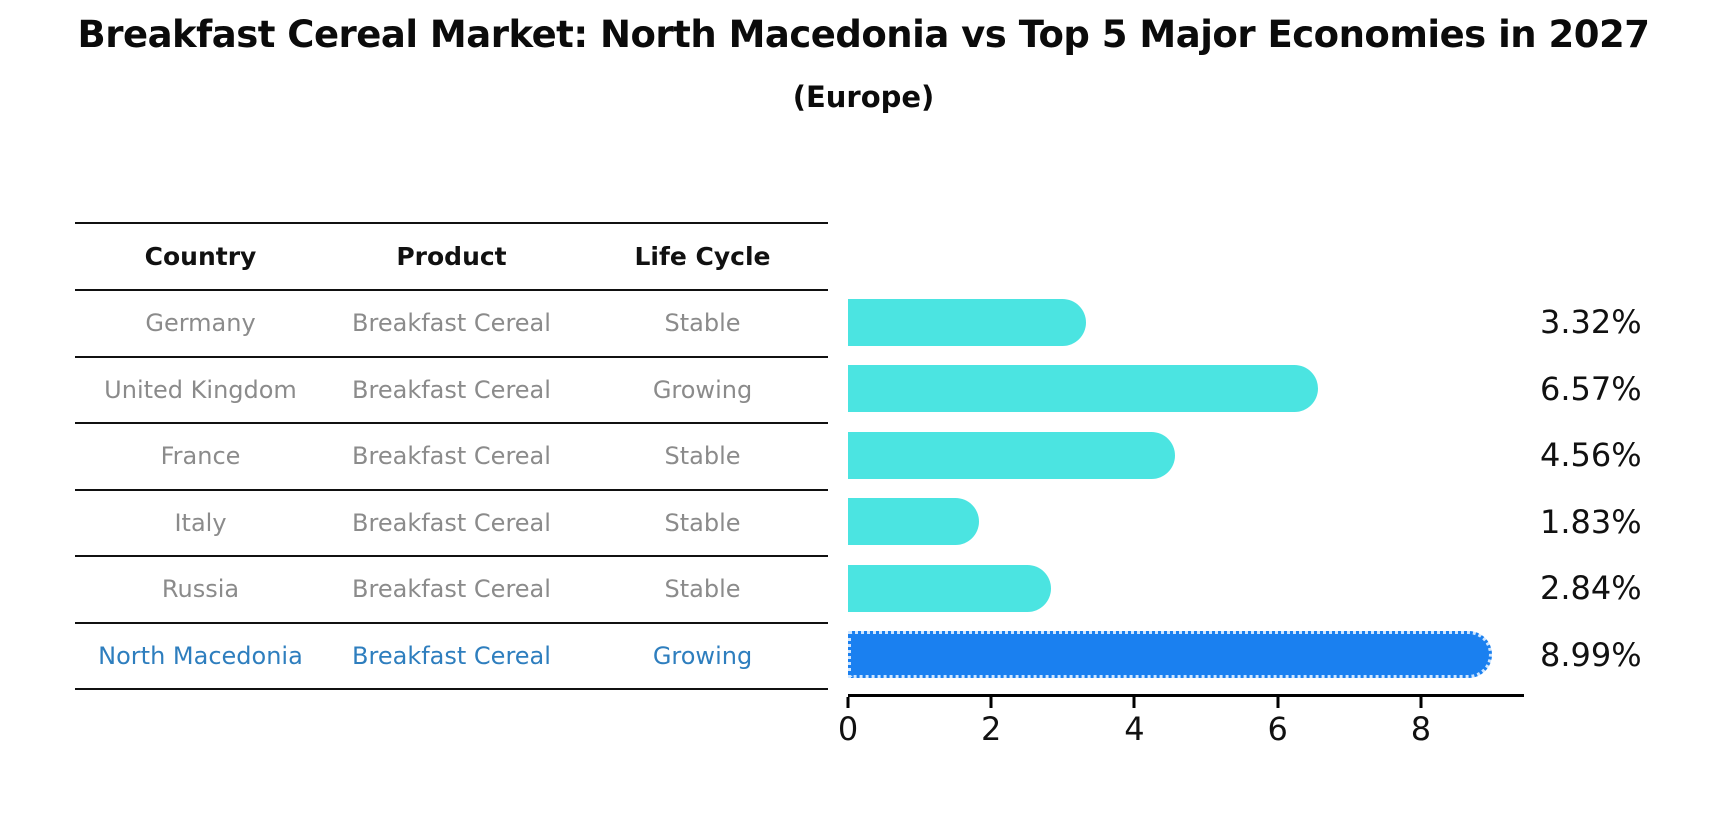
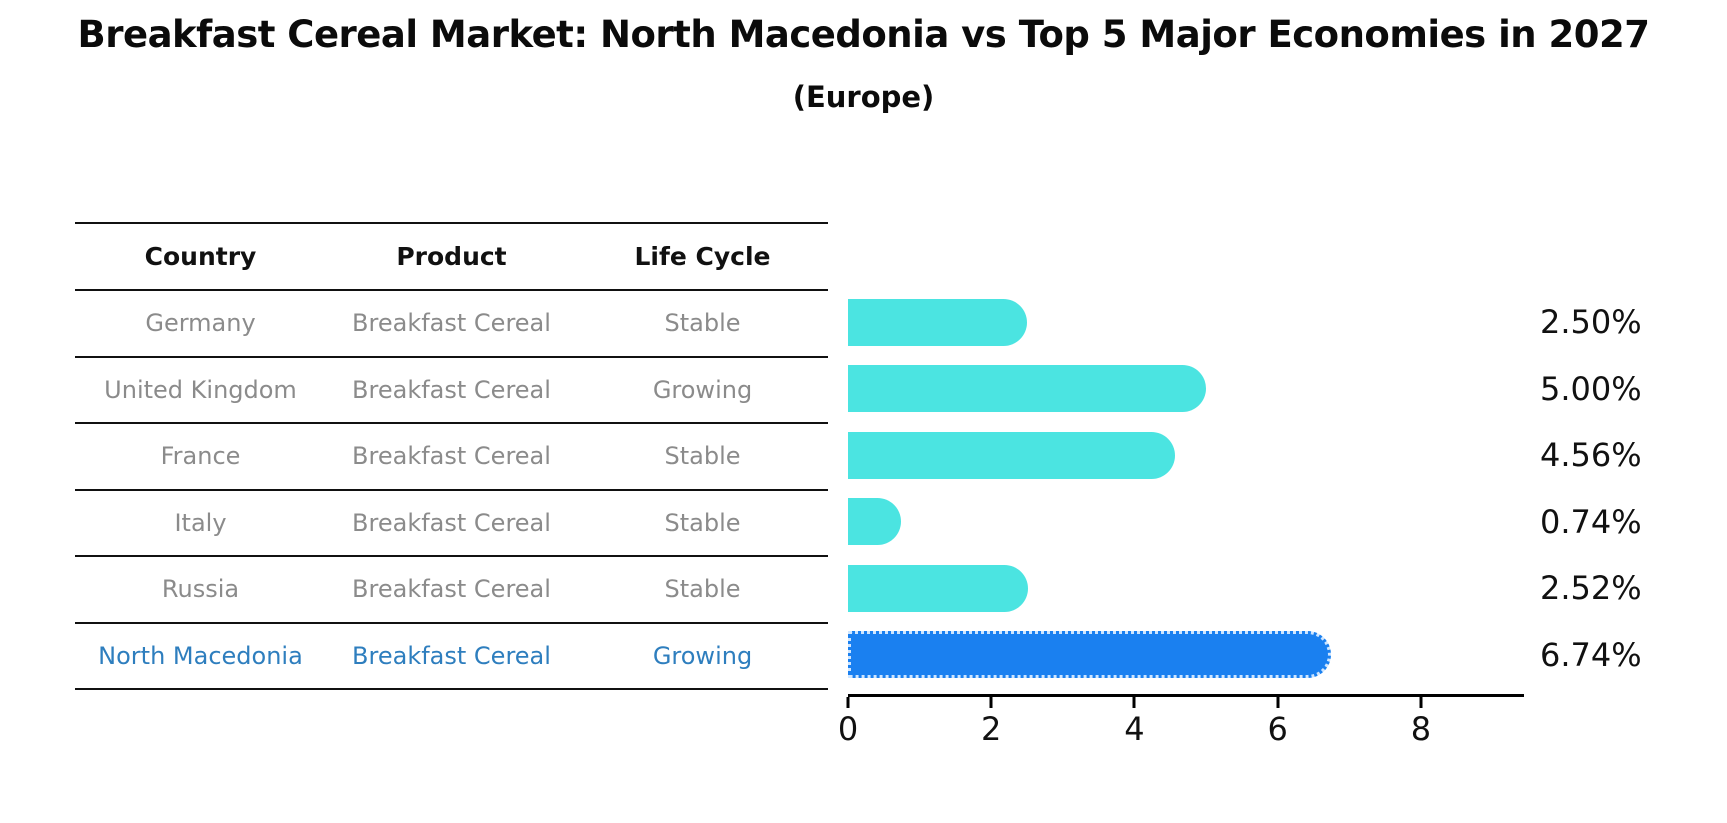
Germany: 3.32% -> 2.50%
United Kingdom: 6.57% -> 5.00%
Italy: 1.83% -> 0.74%
Russia: 2.84% -> 2.52%
North Macedonia: 8.99% -> 6.74%
